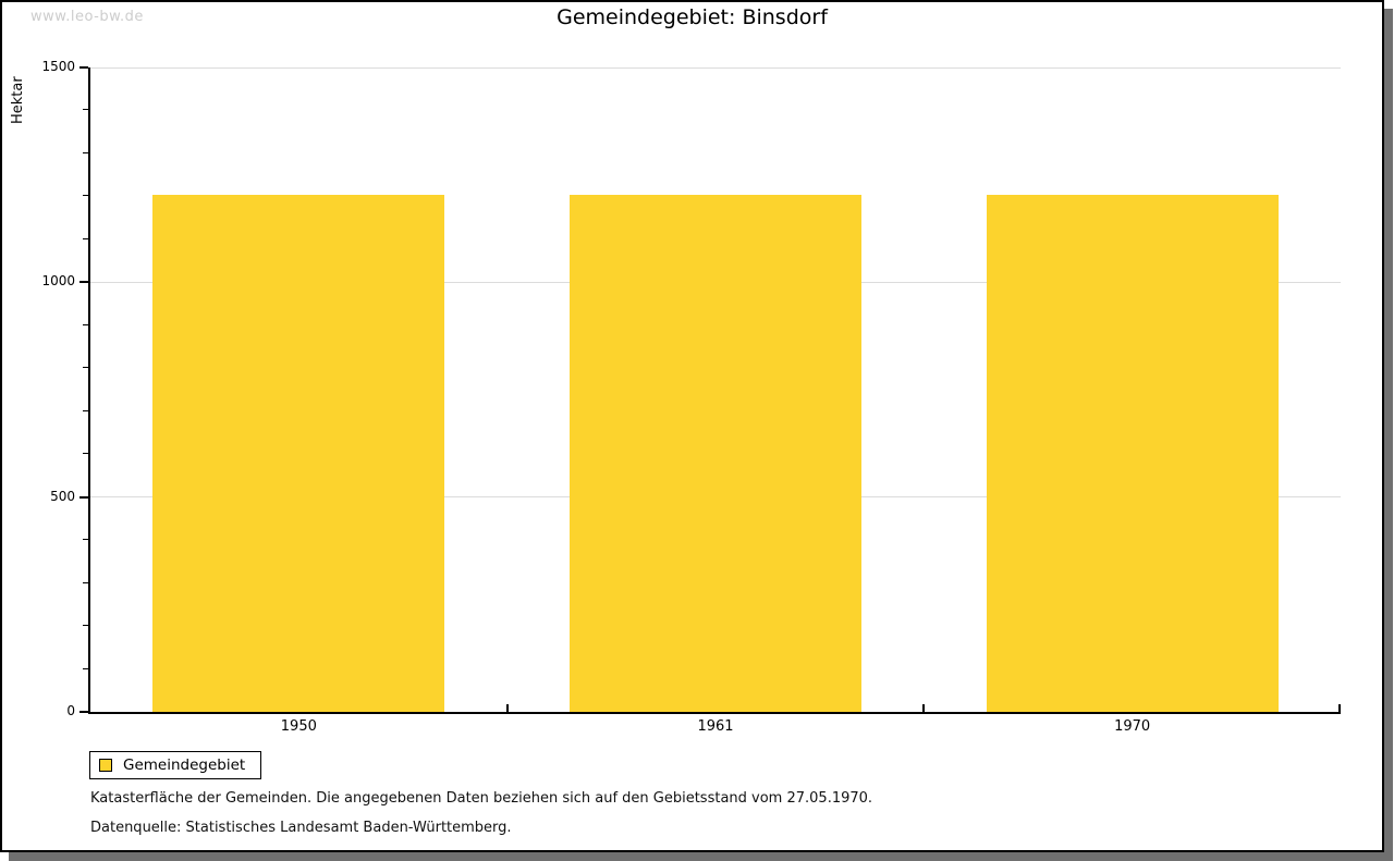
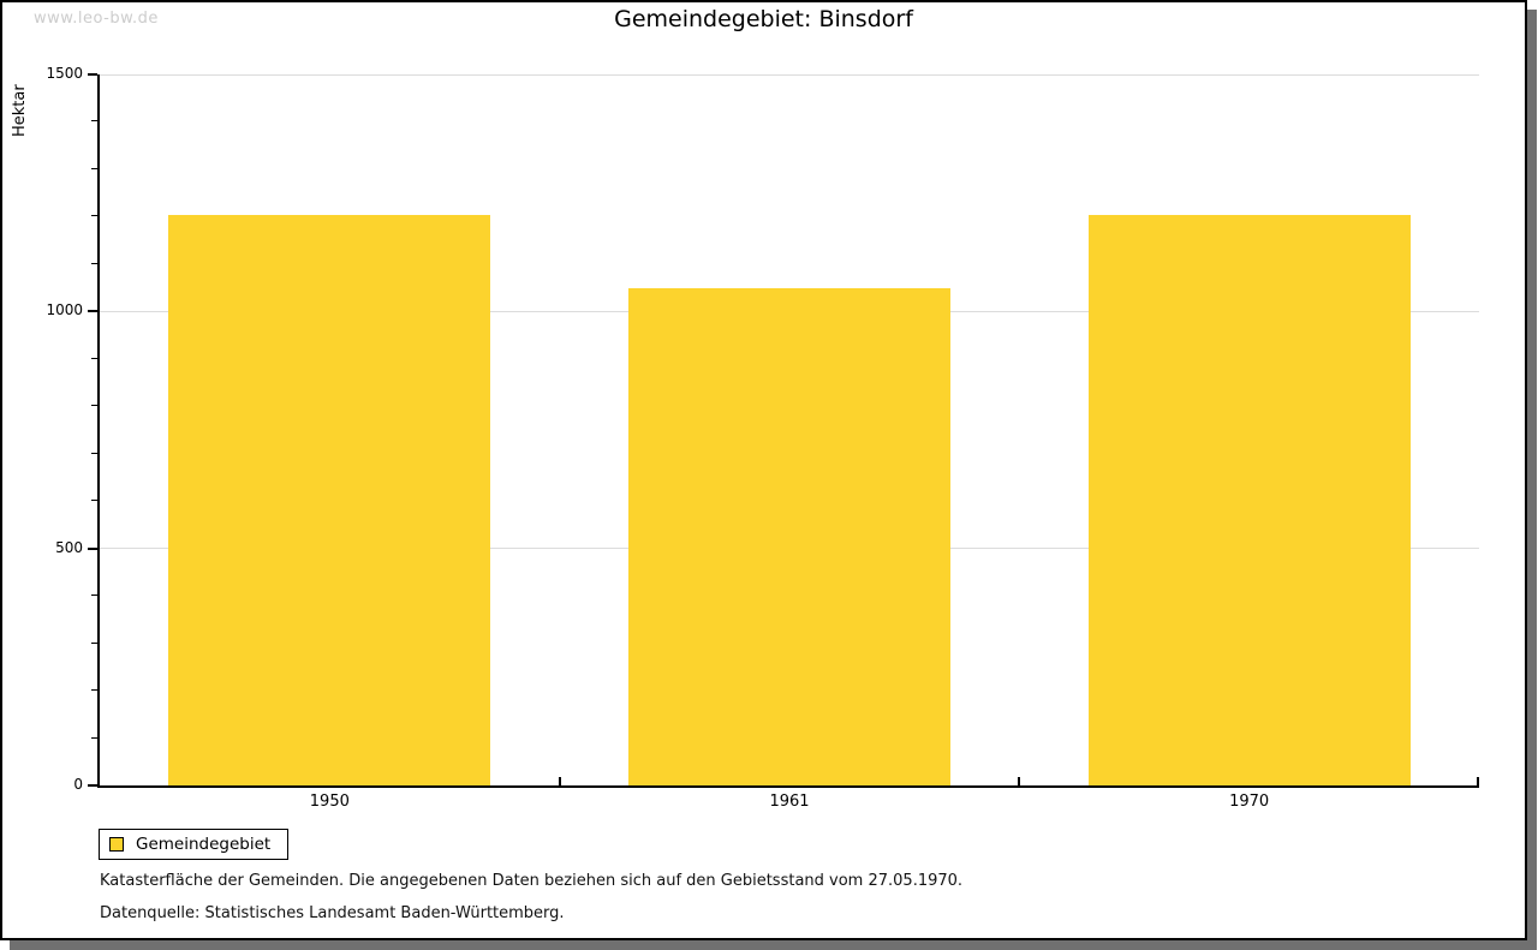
1961: 1200 -> 1050
